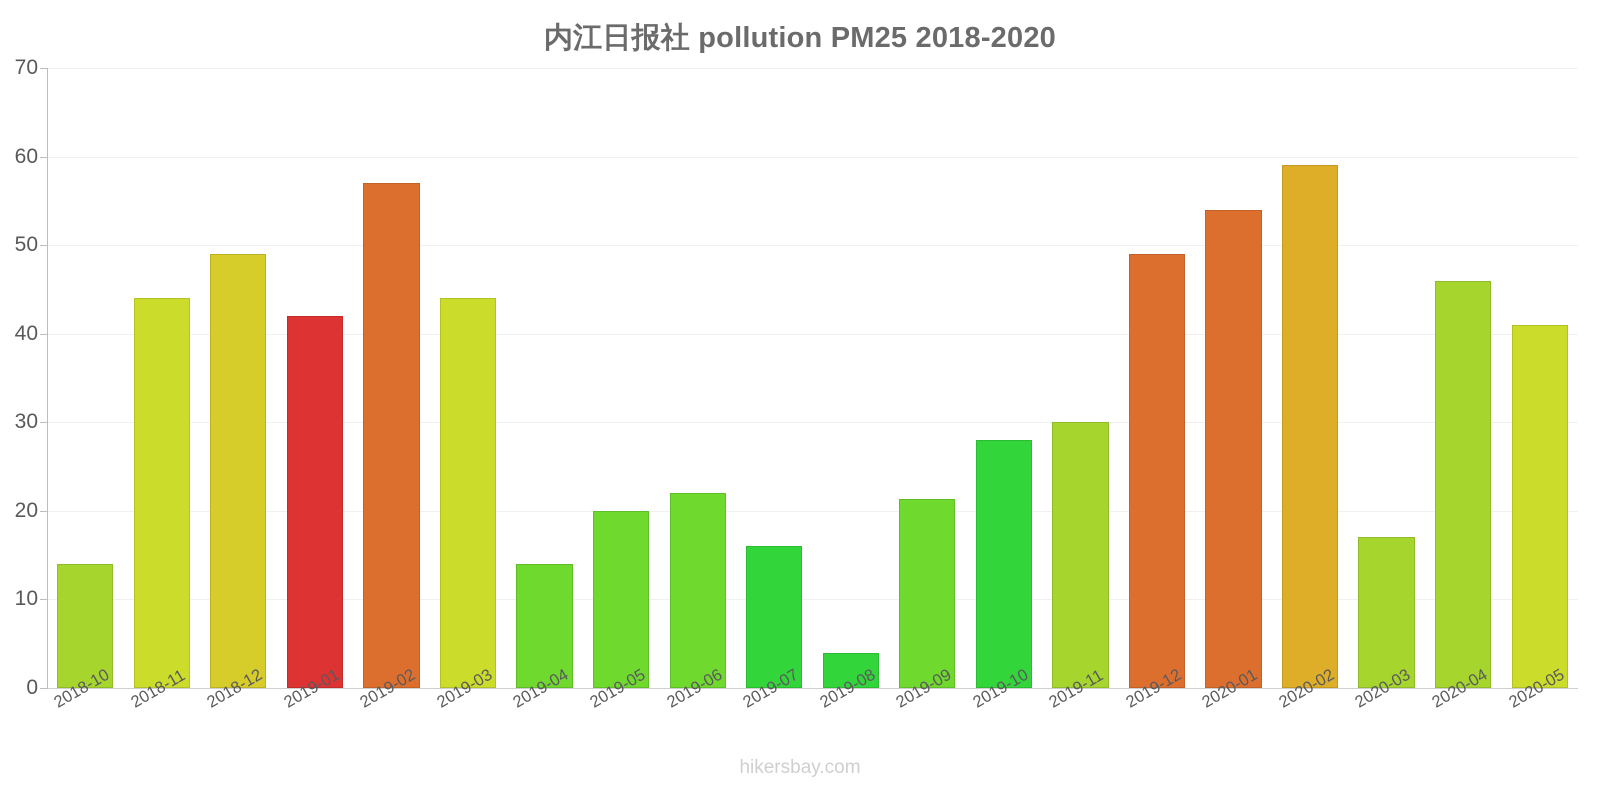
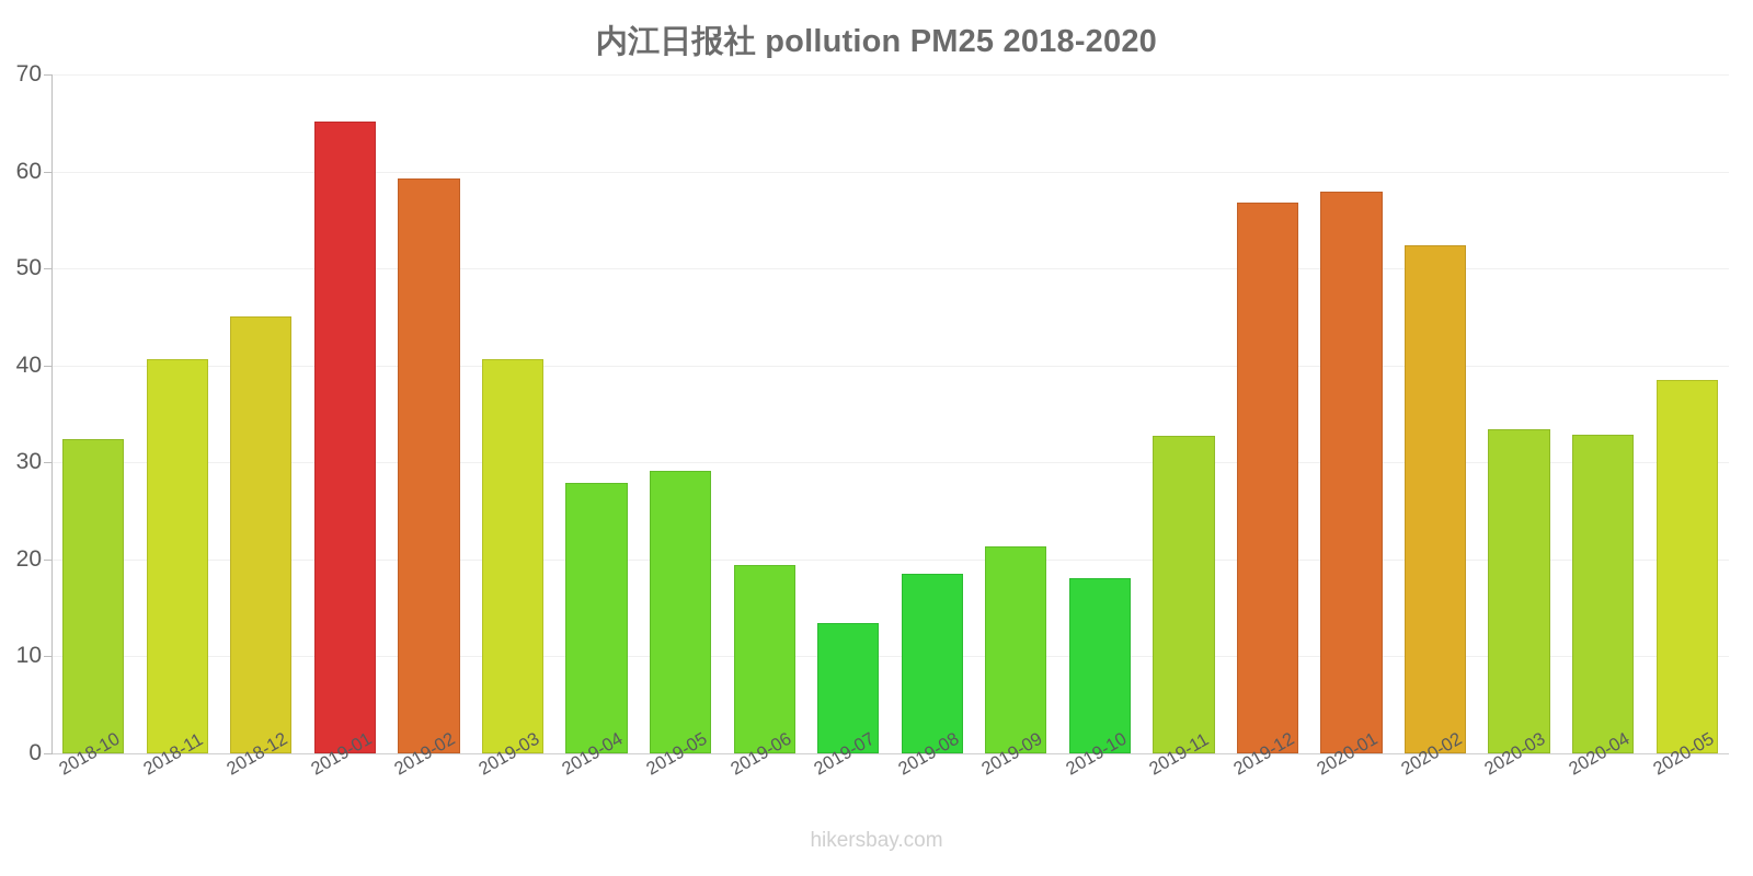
2018-10: 14 -> 32
2018-11: 44 -> 41
2018-12: 49 -> 45
2019-01: 42 -> 65
2019-02: 57 -> 59
2019-03: 44 -> 41
2019-04: 14 -> 28
2019-05: 20 -> 29
2019-06: 22 -> 19
2019-07: 16 -> 13
2019-08: 4 -> 18
2019-10: 28 -> 18
2019-11: 30 -> 33
2019-12: 49 -> 57
2020-01: 54 -> 58
2020-02: 59 -> 52
2020-03: 17 -> 33
2020-04: 46 -> 33
2020-05: 41 -> 38
